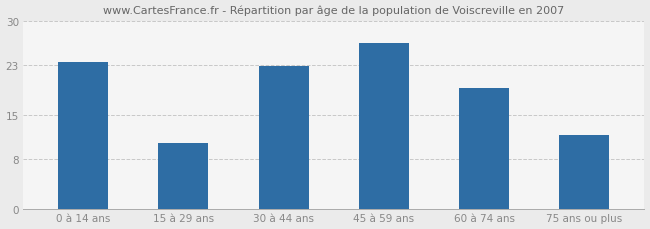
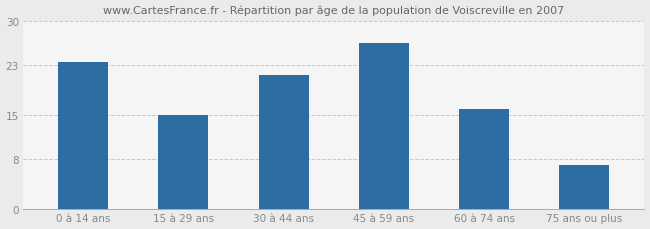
15 à 29 ans: 10.6 -> 15.1
30 à 44 ans: 22.8 -> 21.5
60 à 74 ans: 19.4 -> 16.0
75 ans ou plus: 11.8 -> 7.0
